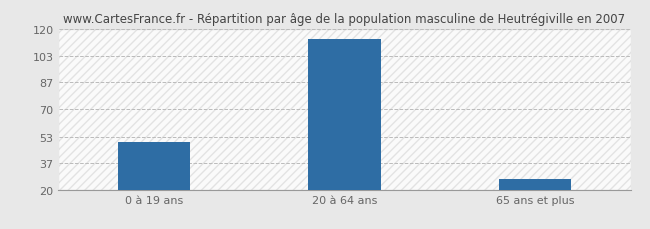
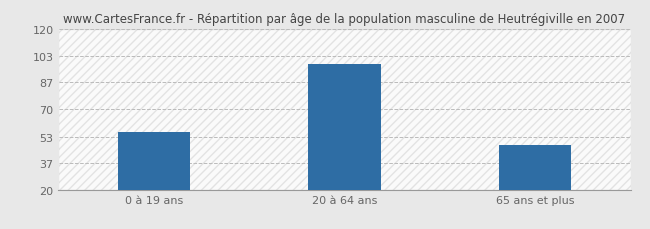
0 à 19 ans: 50 -> 56
20 à 64 ans: 114 -> 98
65 ans et plus: 27 -> 48
